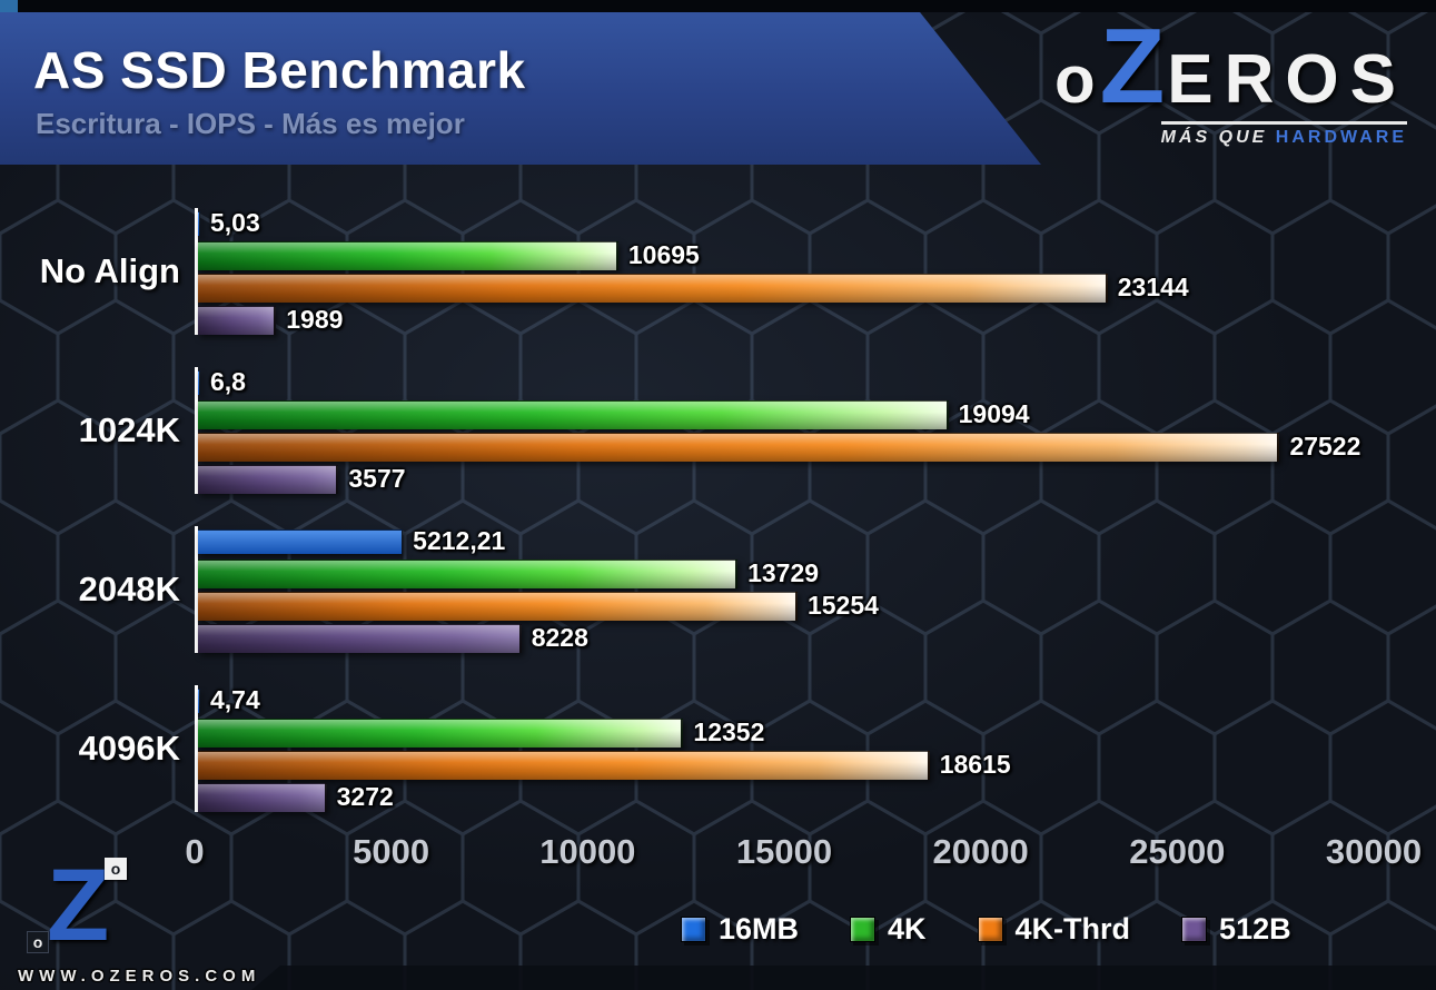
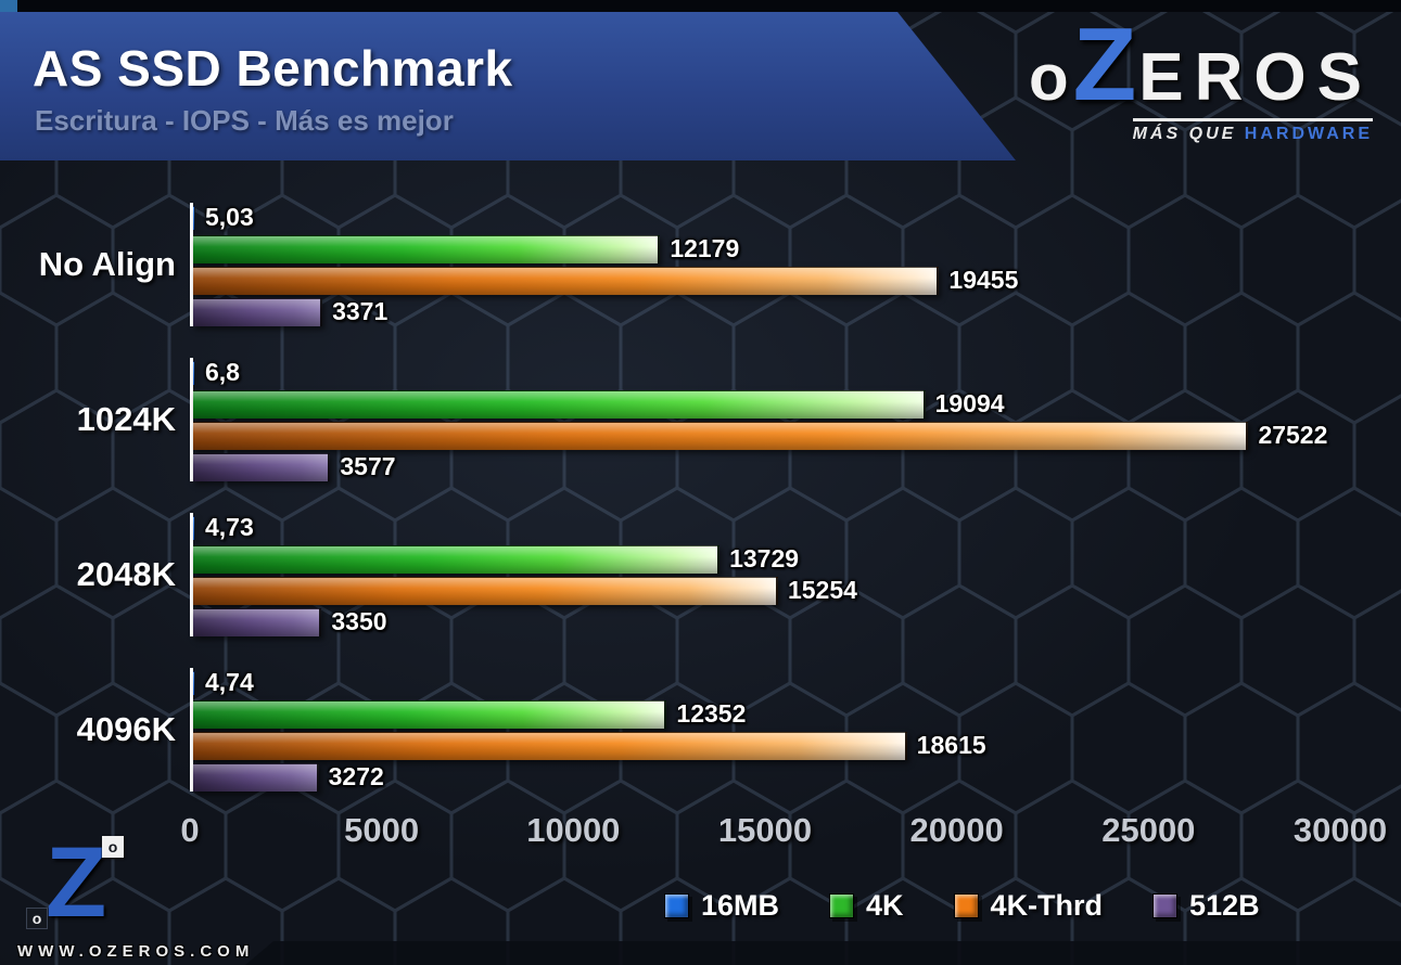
4K/No Align: 10695 -> 12179
4K-Thrd/No Align: 23144 -> 19455
512B/No Align: 1989 -> 3371
16MB/2048K: 5212,21 -> 4,73
512B/2048K: 8228 -> 3350
